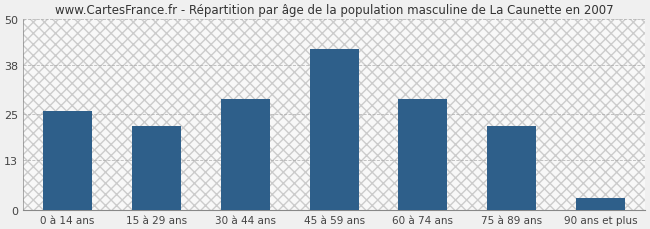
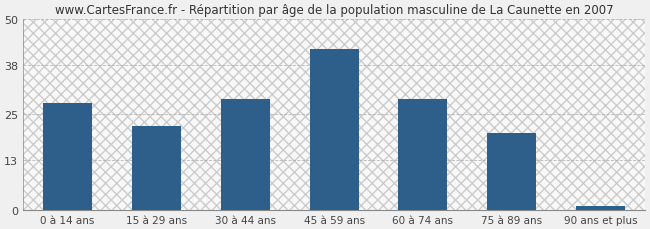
0 à 14 ans: 26 -> 28
75 à 89 ans: 22 -> 20
90 ans et plus: 3 -> 1
